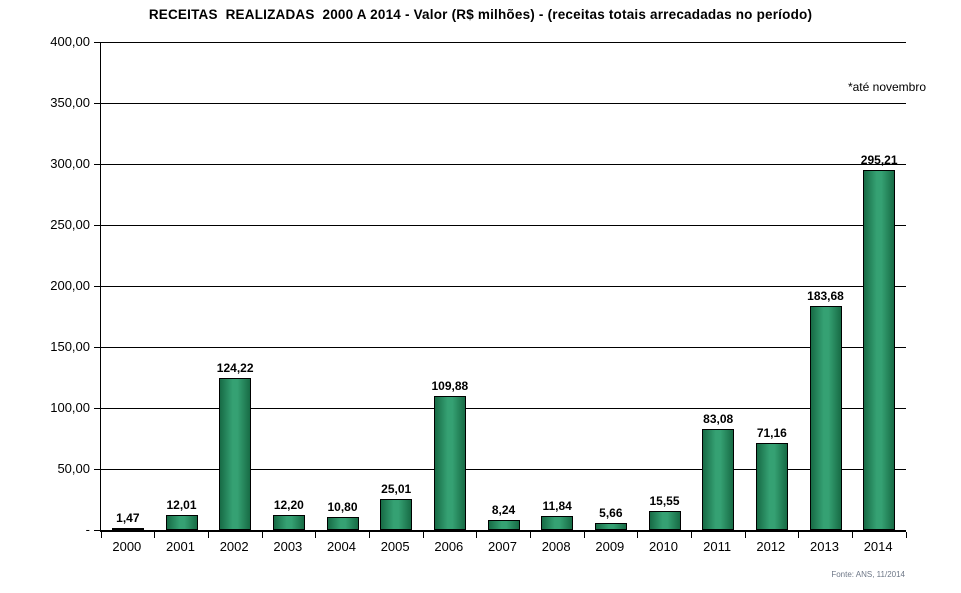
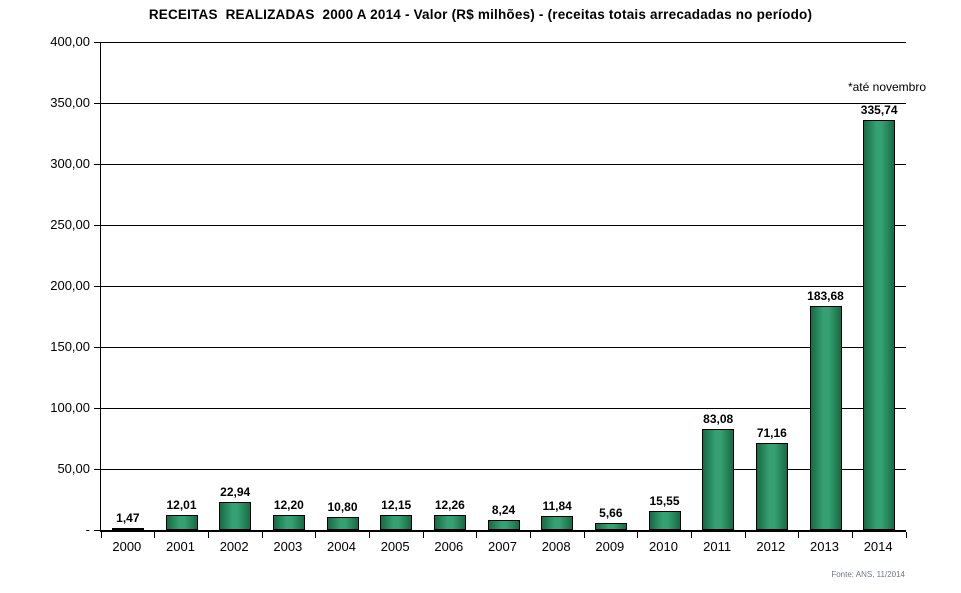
2002: 124,22 -> 22,94
2005: 25,01 -> 12,15
2006: 109,88 -> 12,26
2014: 295,21 -> 335,74
